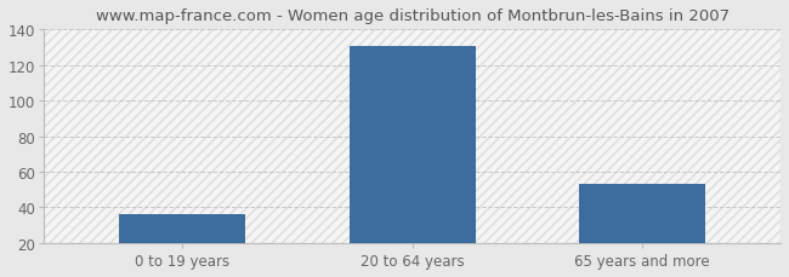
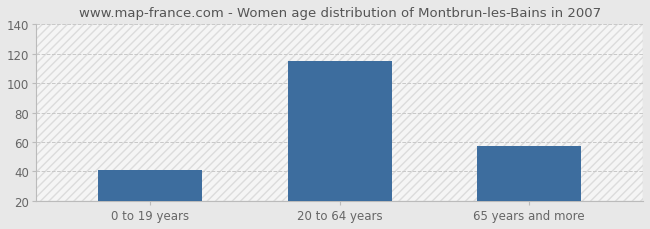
0 to 19 years: 36 -> 41
20 to 64 years: 131 -> 115
65 years and more: 53 -> 57
